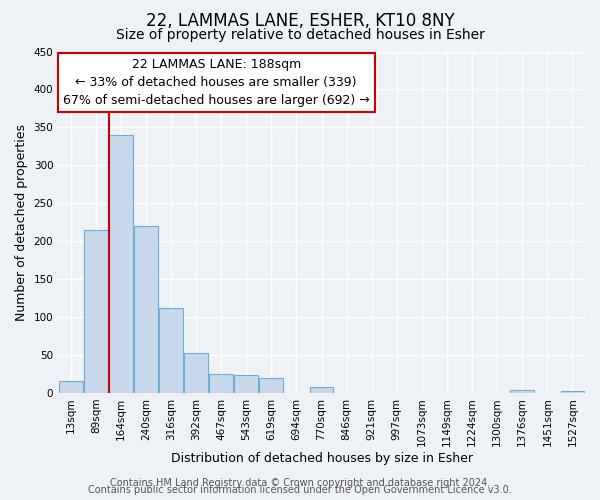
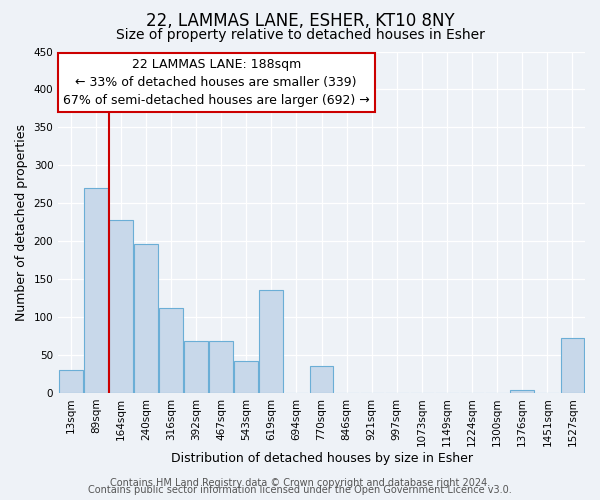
13sqm: 15 -> 30
89sqm: 215 -> 270
164sqm: 340 -> 228
240sqm: 220 -> 196
392sqm: 52 -> 68
467sqm: 25 -> 68
543sqm: 23 -> 42
619sqm: 20 -> 136
770sqm: 8 -> 36
1527sqm: 3 -> 72
